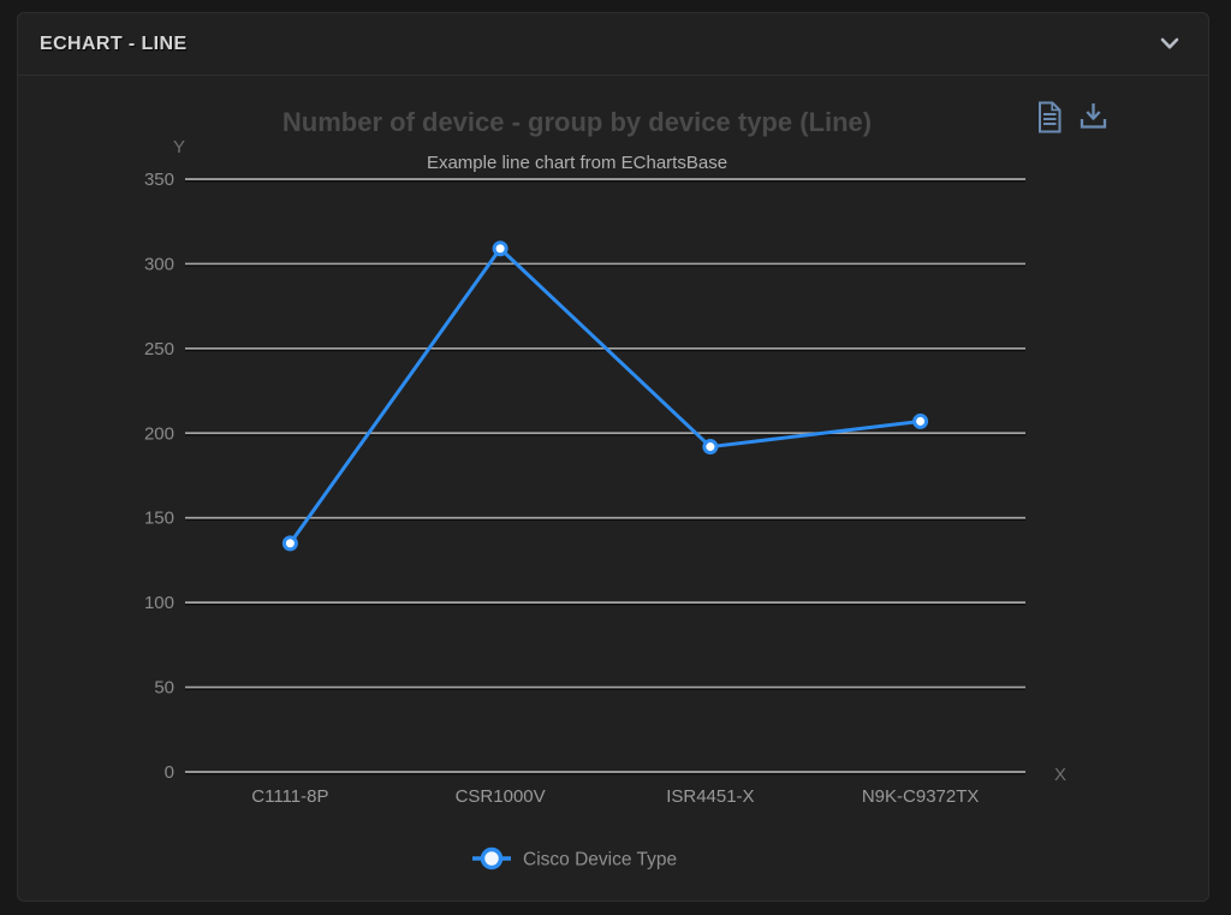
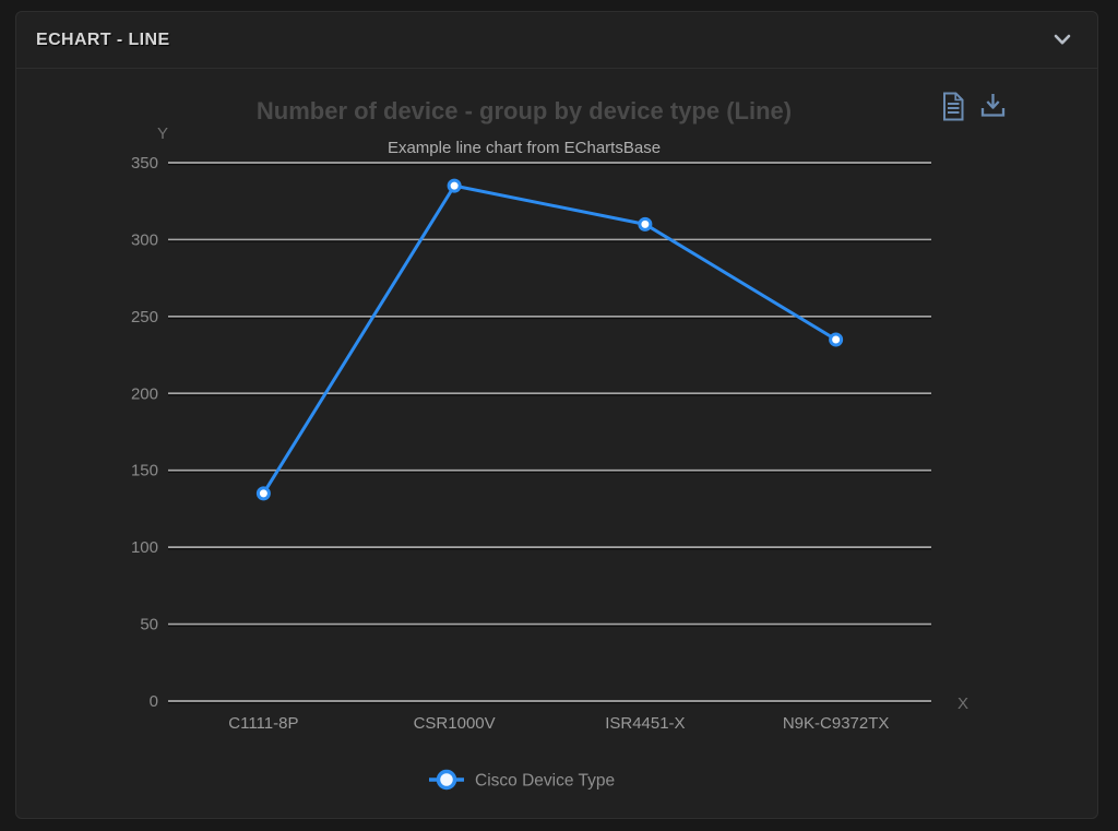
CSR1000V: 309 -> 335
ISR4451-X: 192 -> 310
N9K-C9372TX: 207 -> 235
